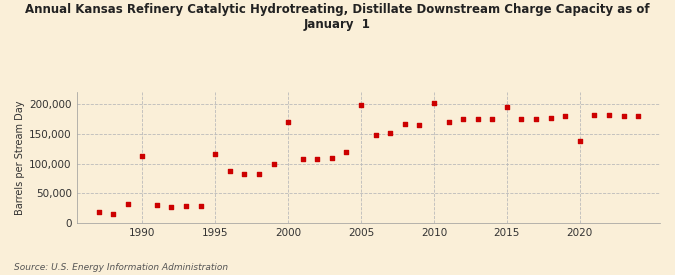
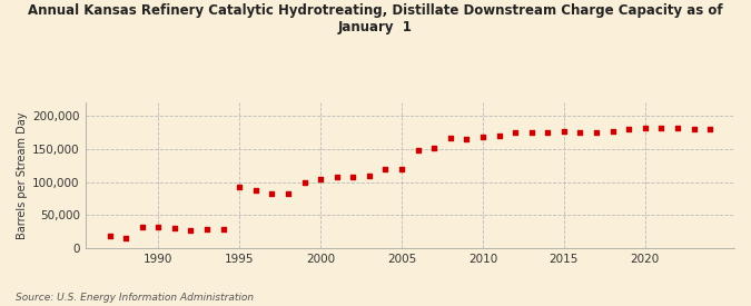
1990: 112,000 -> 32,000
1995: 116,000 -> 93,000
2000: 170,000 -> 105,000
2005: 198,000 -> 120,000
2010: 202,000 -> 168,000
2015: 194,000 -> 176,000
2020: 138,000 -> 182,000
